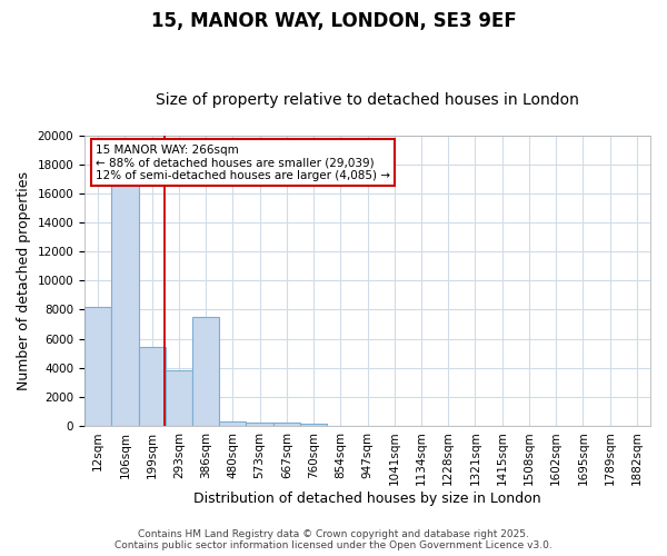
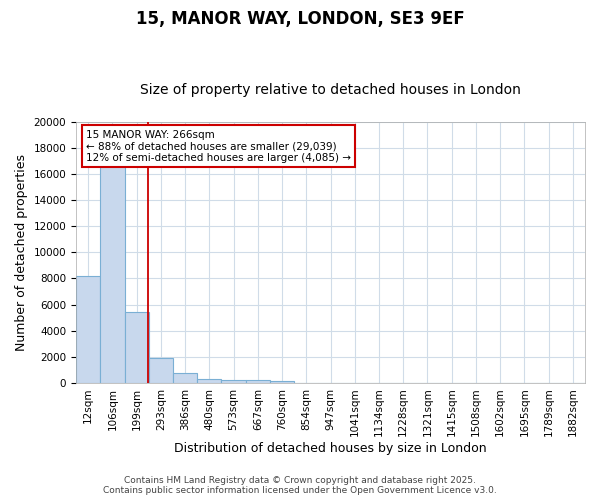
293sqm: 3800 -> 1900
386sqm: 7500 -> 800
